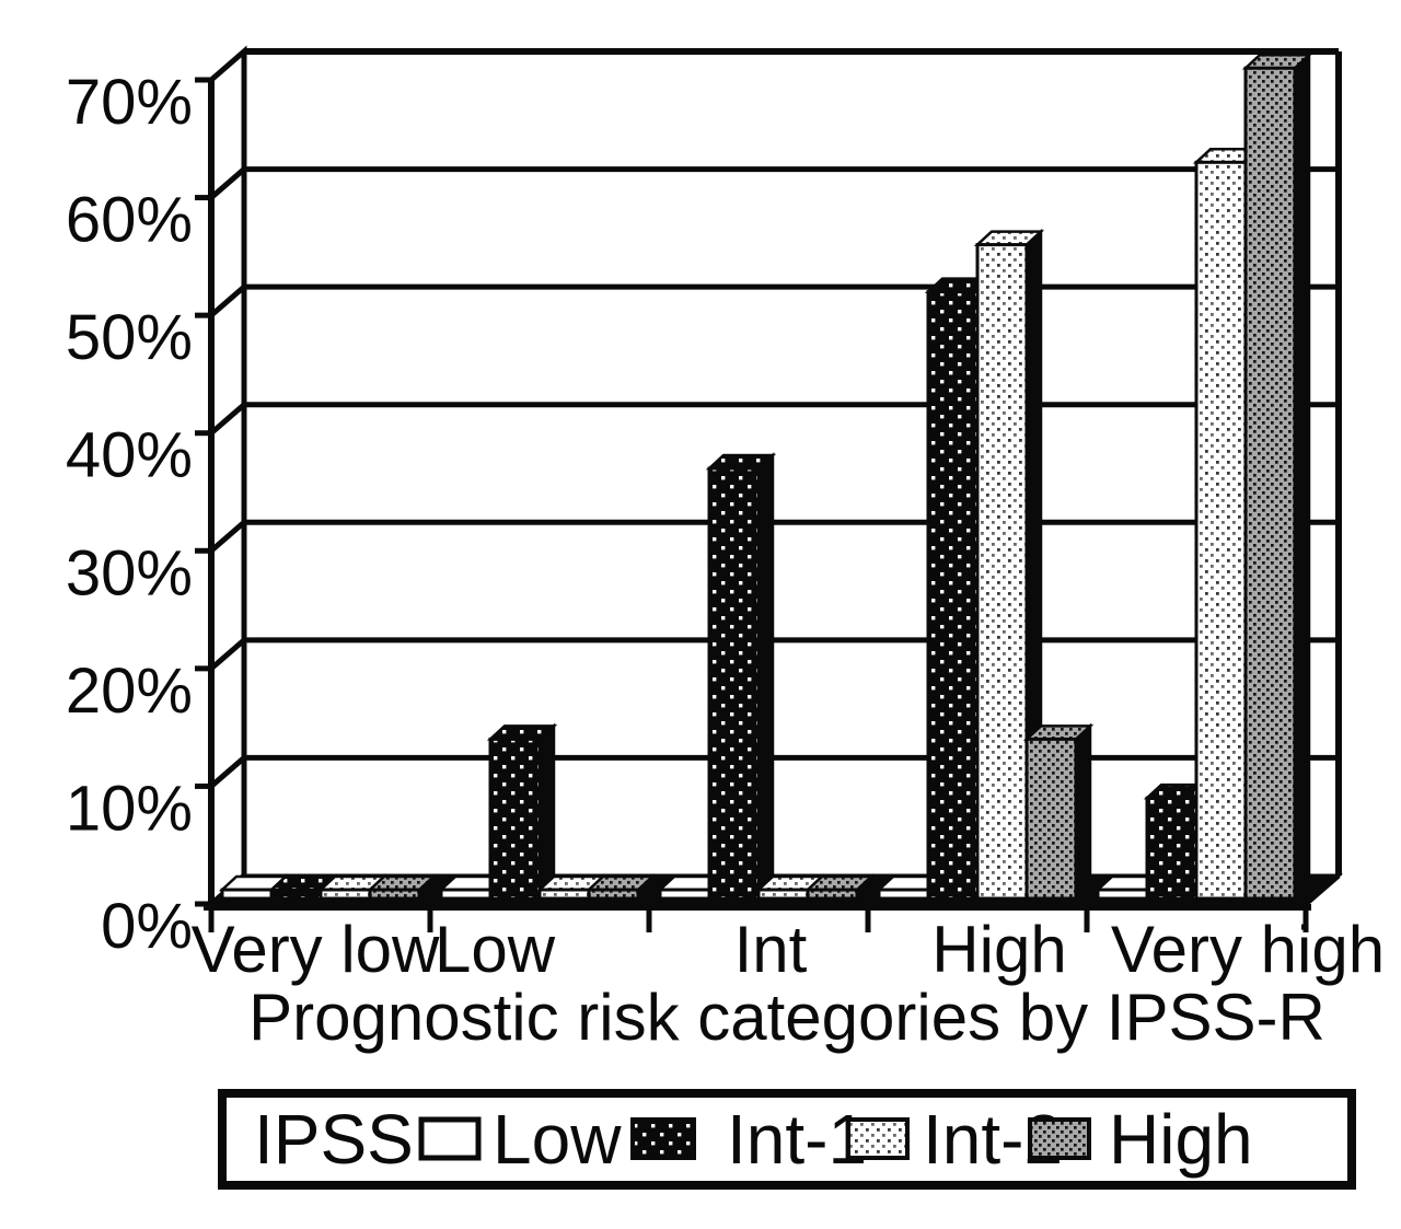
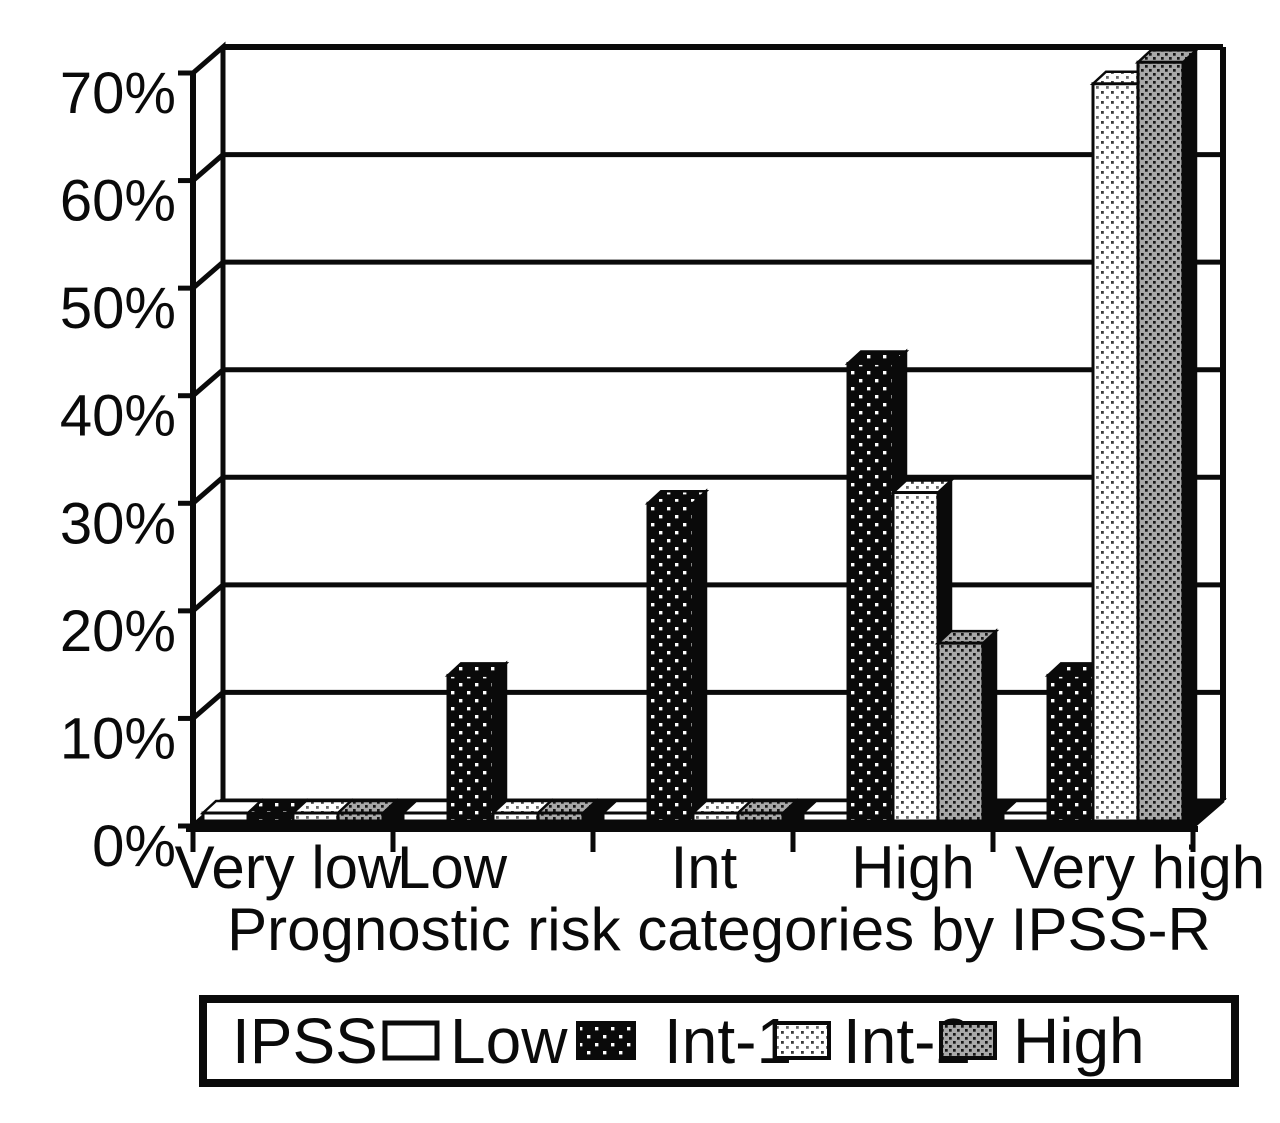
Int-1/Int: 37% -> 30%
Int-1/High: 52% -> 43%
Int-2/High: 56% -> 31%
High/High: 14% -> 17%
Int-1/Very high: 9% -> 14%
Int-2/Very high: 63% -> 69%
